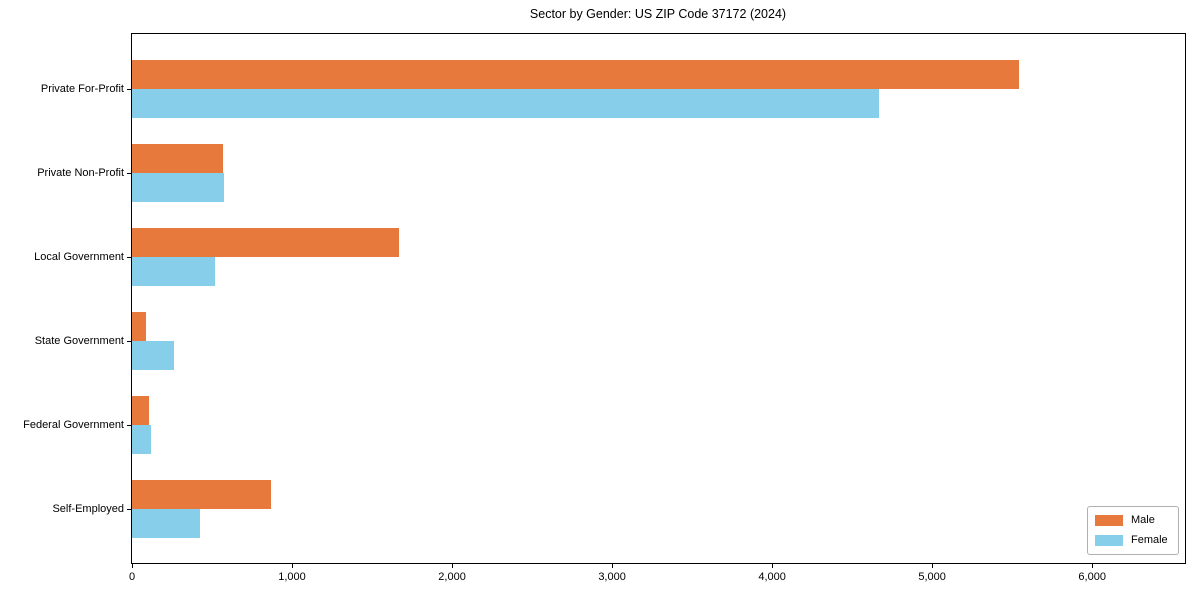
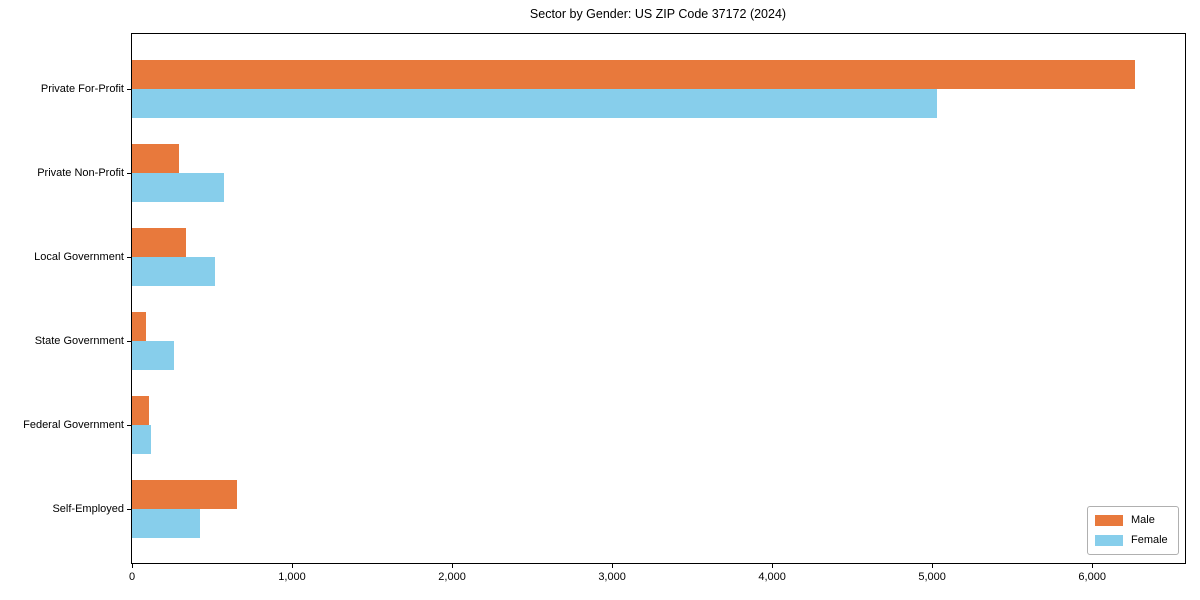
Male/Private For-Profit: 5540 -> 6270
Female/Private For-Profit: 4670 -> 5030
Male/Private Non-Profit: 570 -> 290
Male/Local Government: 1670 -> 340
Male/Self-Employed: 870 -> 660
